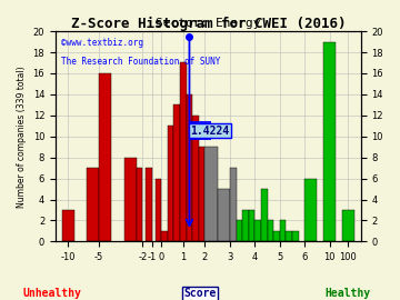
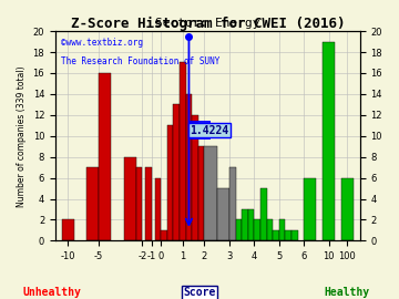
-10: 3 -> 2
100: 3 -> 6
